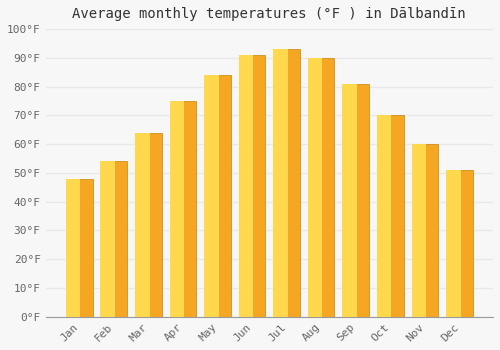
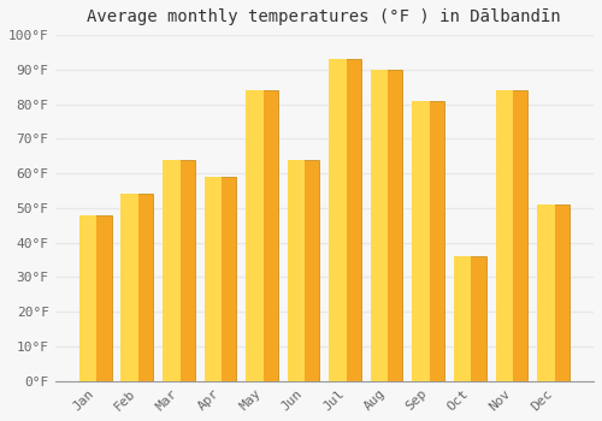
Apr: 75°F -> 59°F
Jun: 91°F -> 64°F
Oct: 70°F -> 36°F
Nov: 60°F -> 84°F
